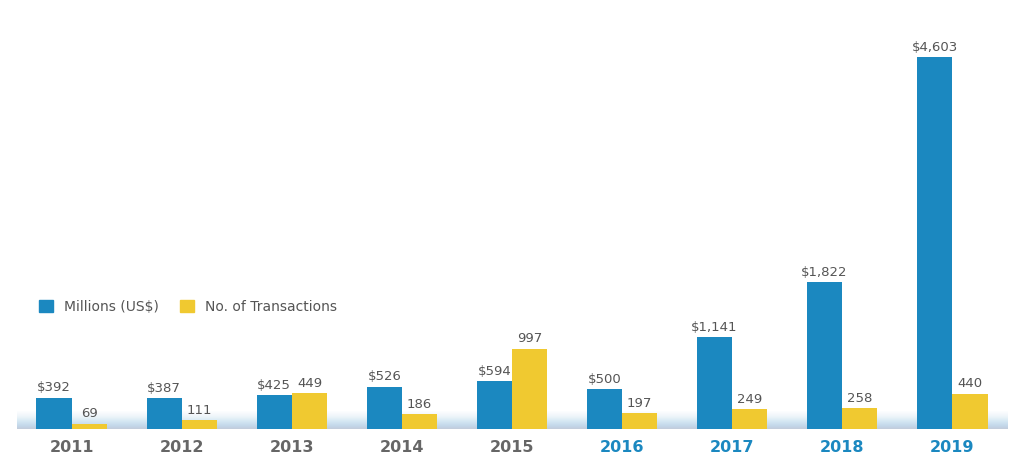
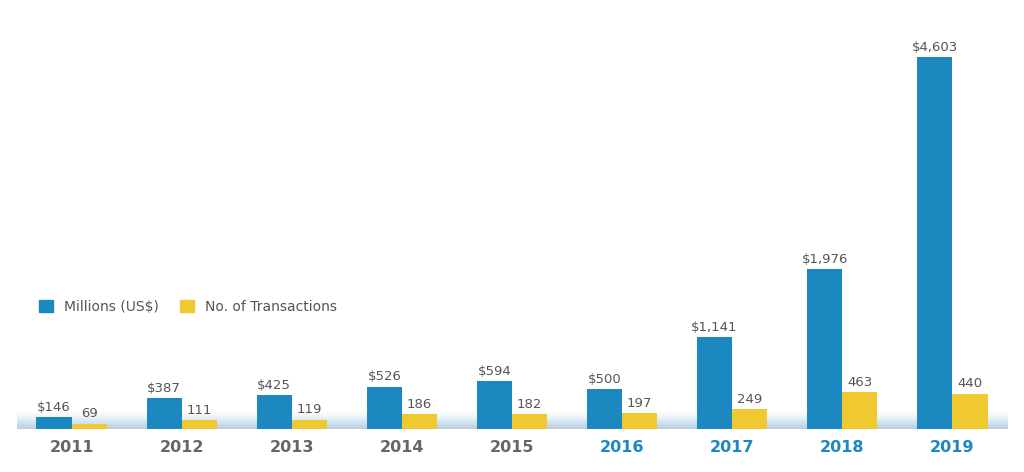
Millions (US$)/2011: $392 -> $146
No. of Transactions/2013: 449 -> 119
No. of Transactions/2015: 997 -> 182
Millions (US$)/2018: $1,822 -> $1,976
No. of Transactions/2018: 258 -> 463
